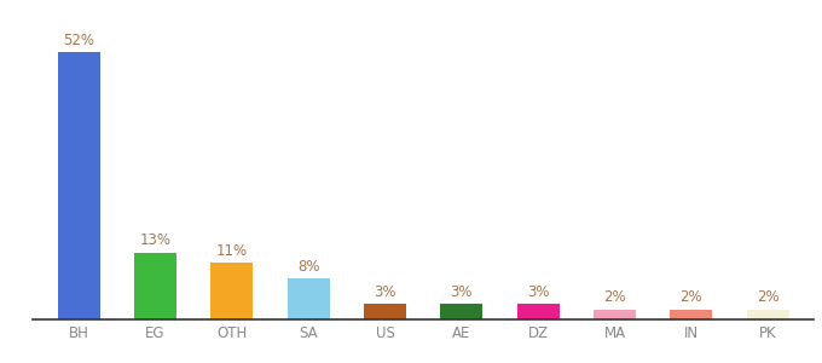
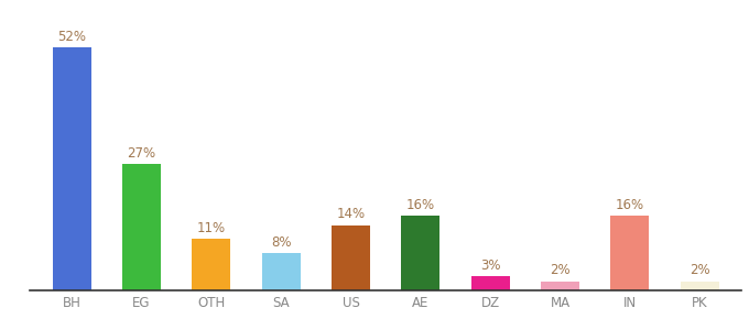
EG: 13% -> 27%
US: 3% -> 14%
AE: 3% -> 16%
IN: 2% -> 16%
